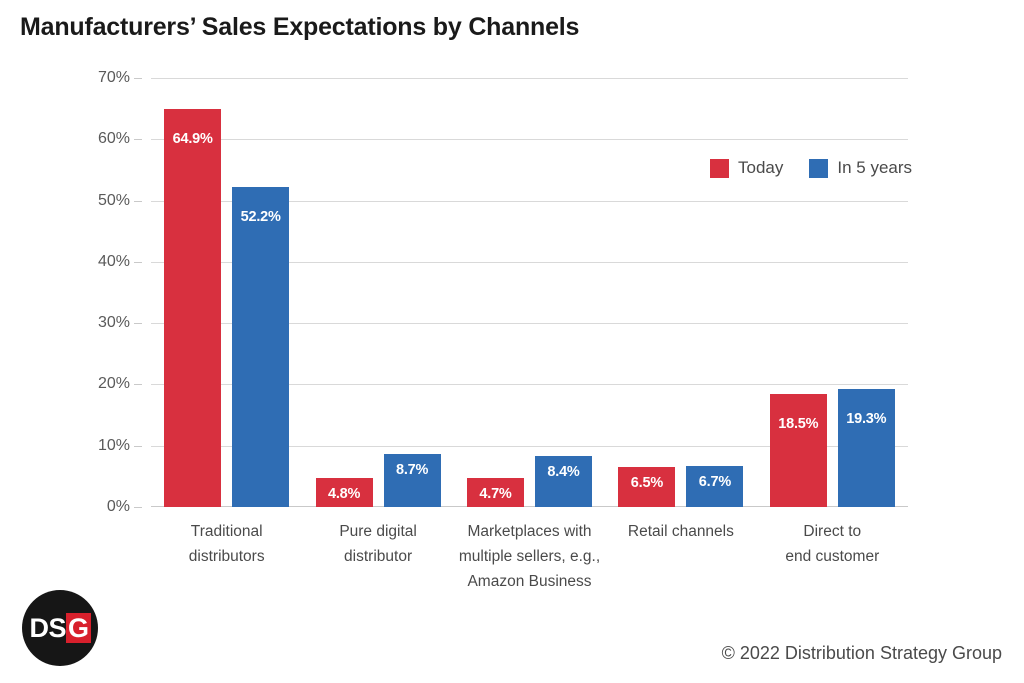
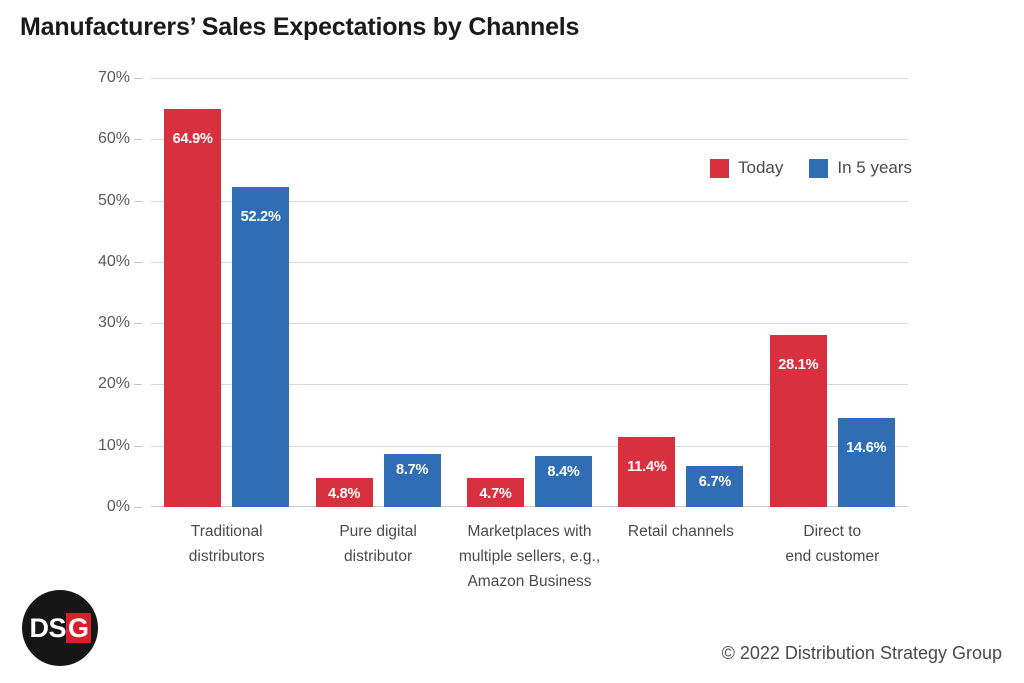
Today/Retail channels: 6.5% -> 11.4%
Today/Direct to end customer: 18.5% -> 28.1%
In 5 years/Direct to end customer: 19.3% -> 14.6%
